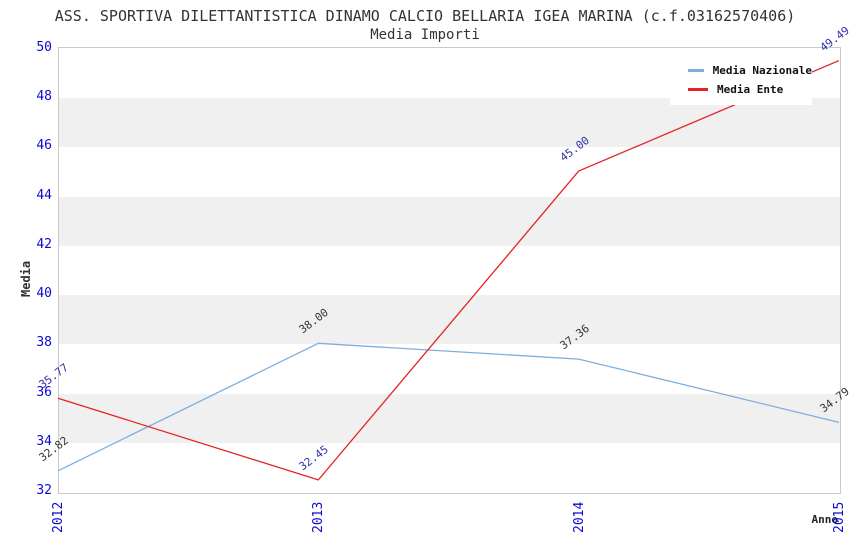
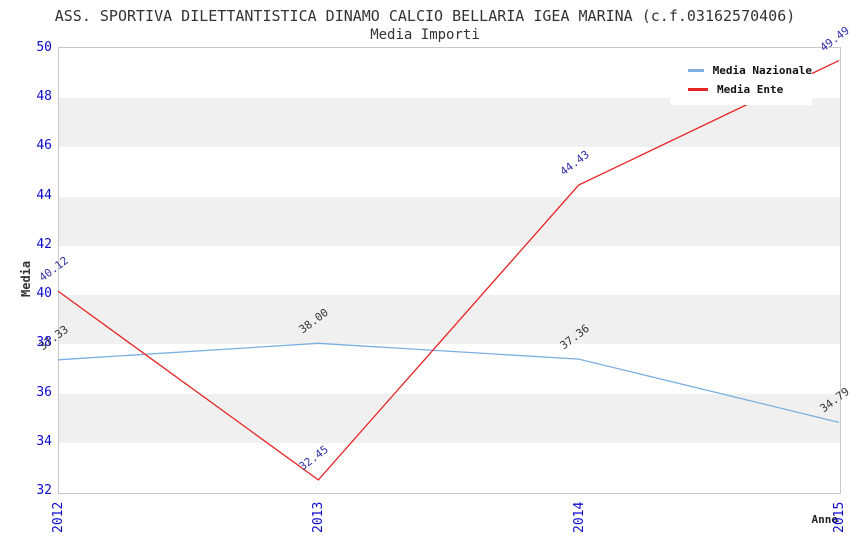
Media Nazionale/2012: 32.82 -> 37.33
Media Ente/2012: 35.77 -> 40.12
Media Ente/2014: 45.00 -> 44.43
